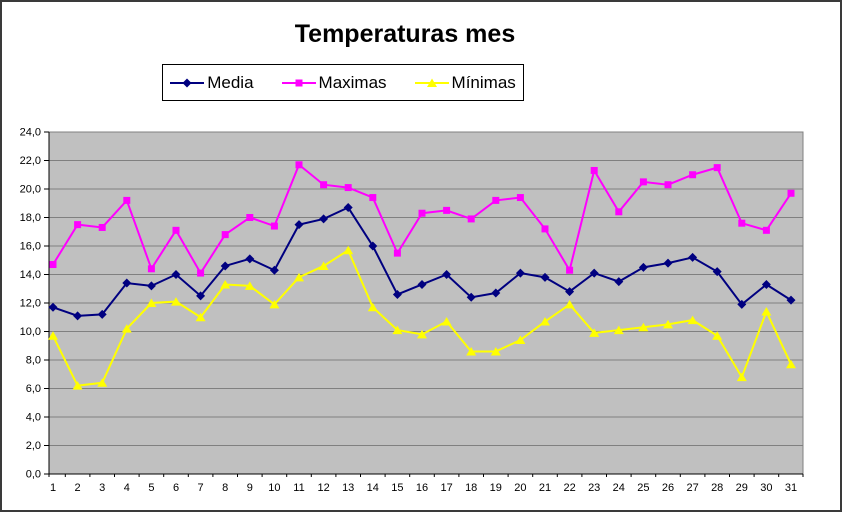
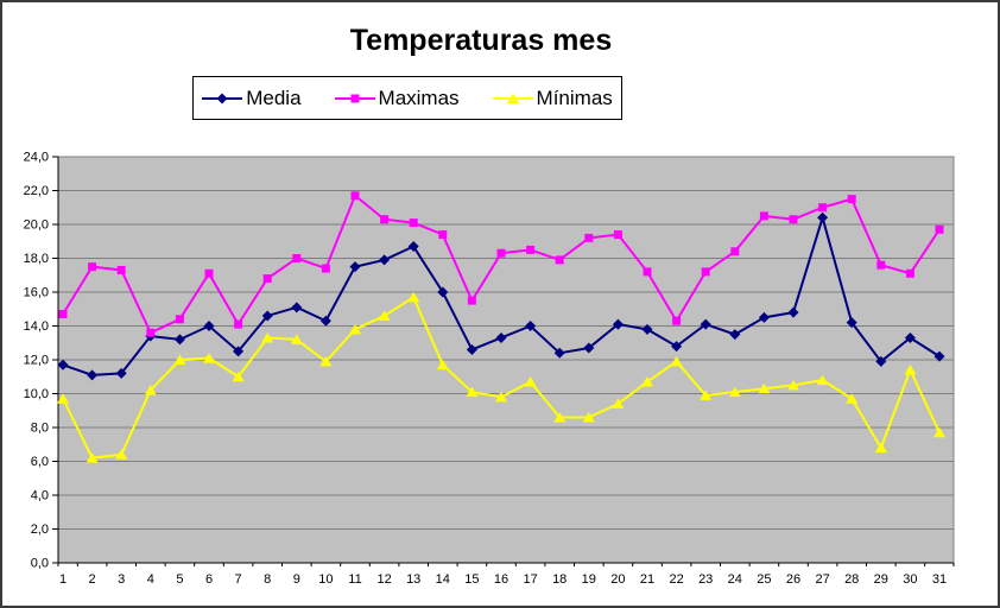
Maximas/4: 19,2 -> 13,6
Maximas/23: 21,3 -> 17,2
Media/27: 15,2 -> 20,4
